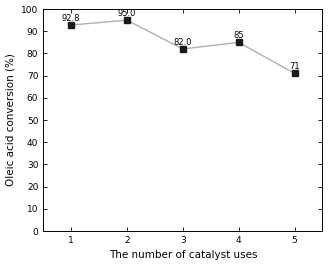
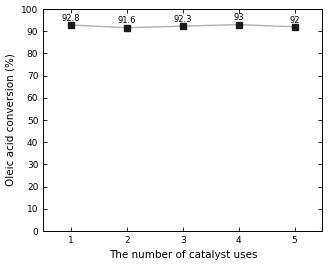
2: 95.0 -> 91.6
3: 82.0 -> 92.3
4: 85 -> 93
5: 71 -> 92
